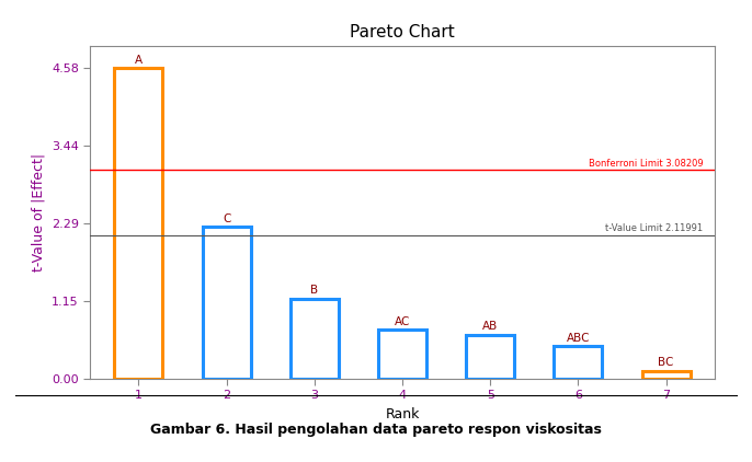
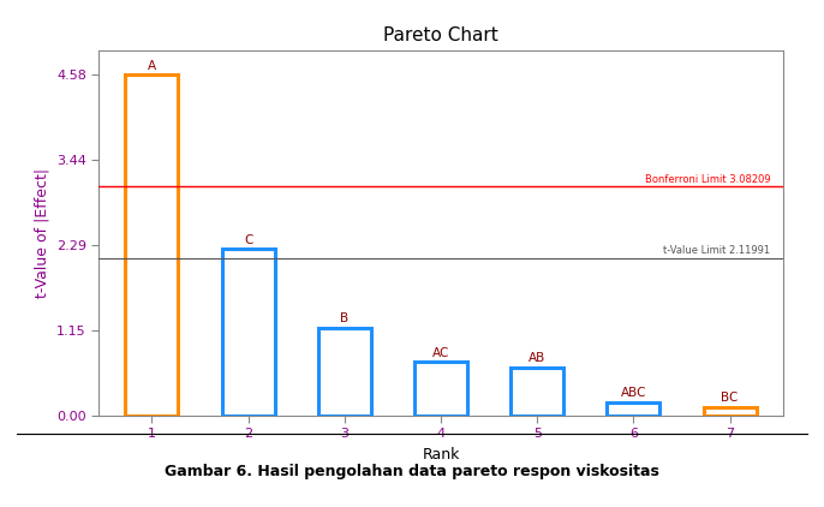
6: 0.48 -> 0.18
